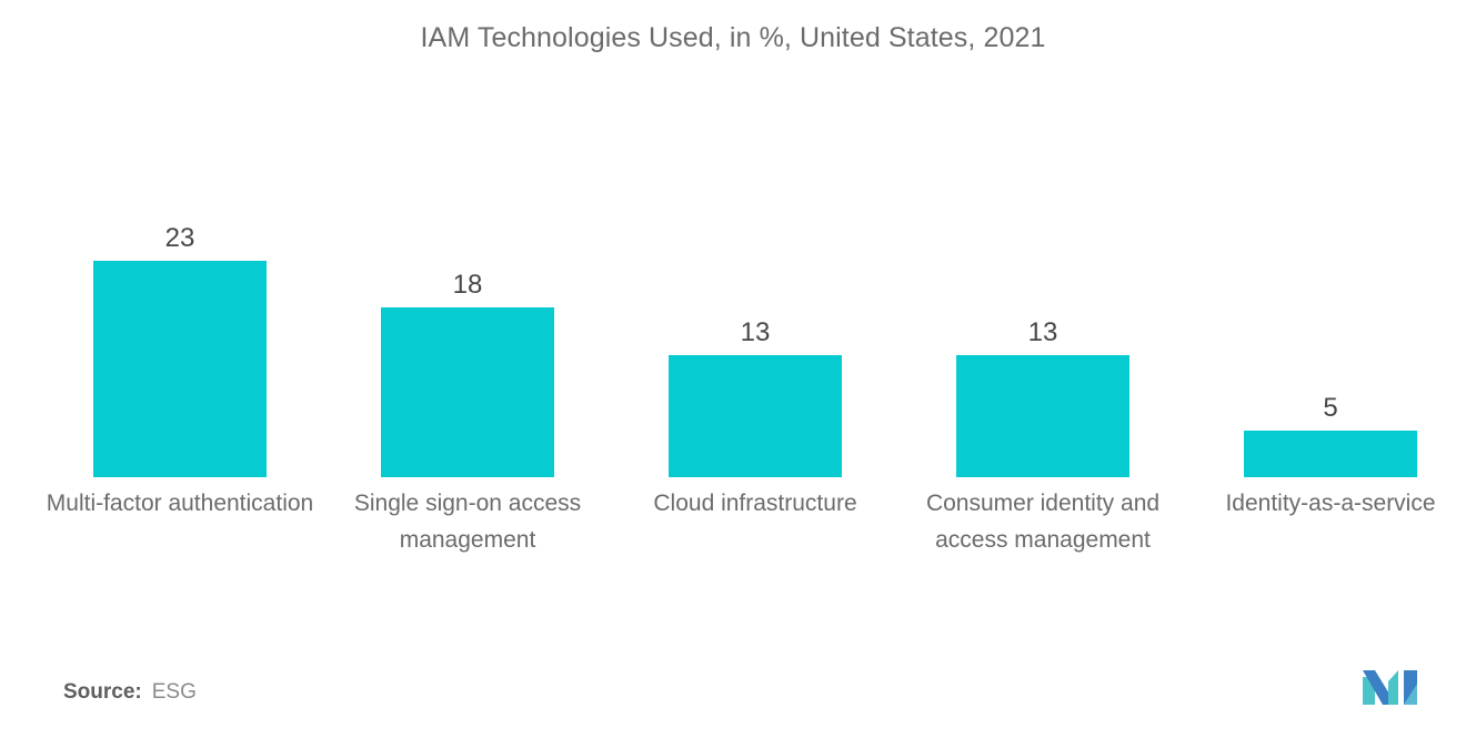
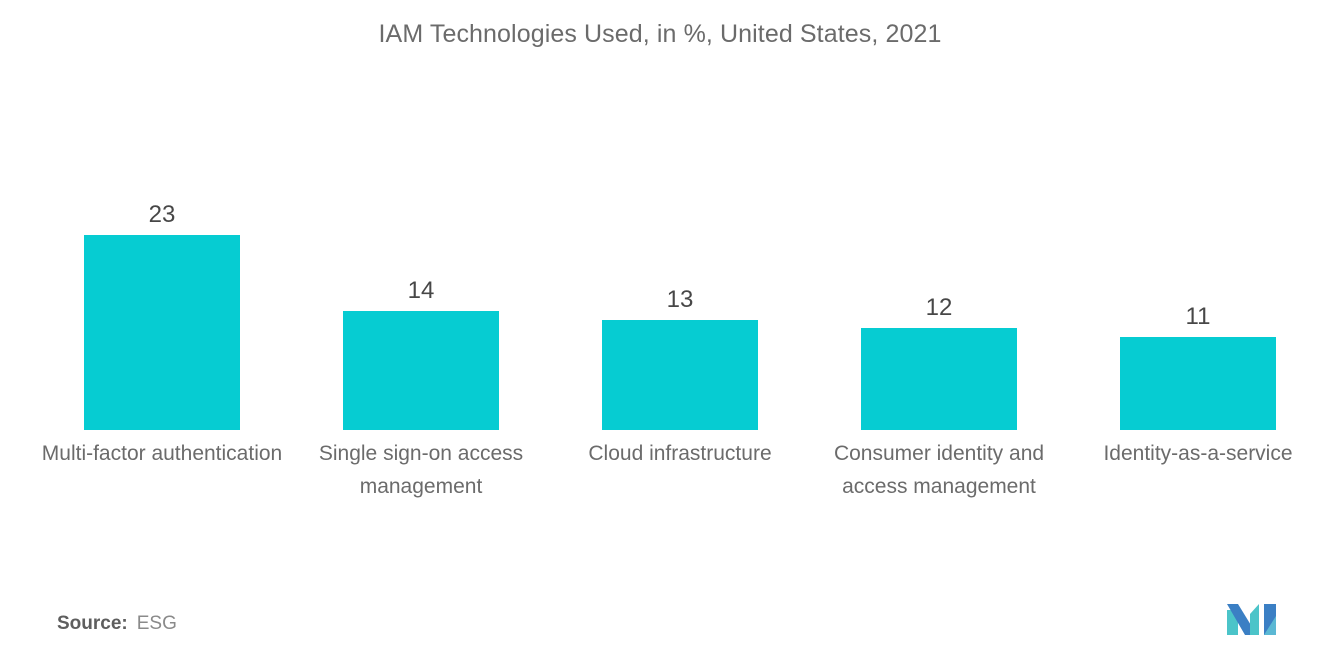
Single sign-on access management: 18 -> 14
Consumer identity and access management: 13 -> 12
Identity-as-a-service: 5 -> 11
